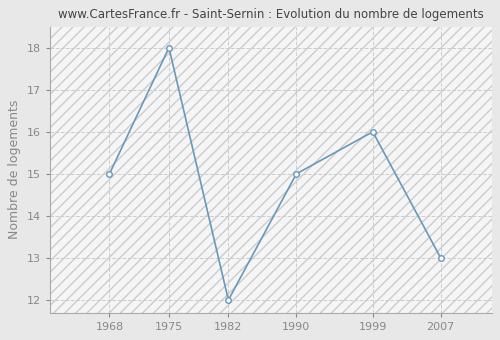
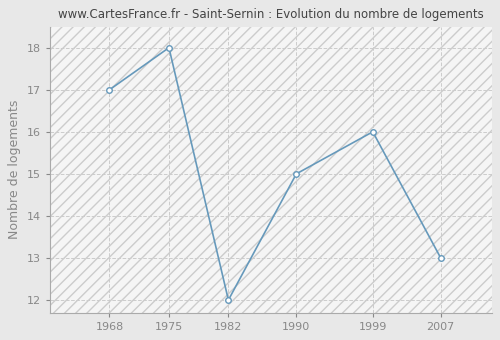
1968: 15 -> 17
